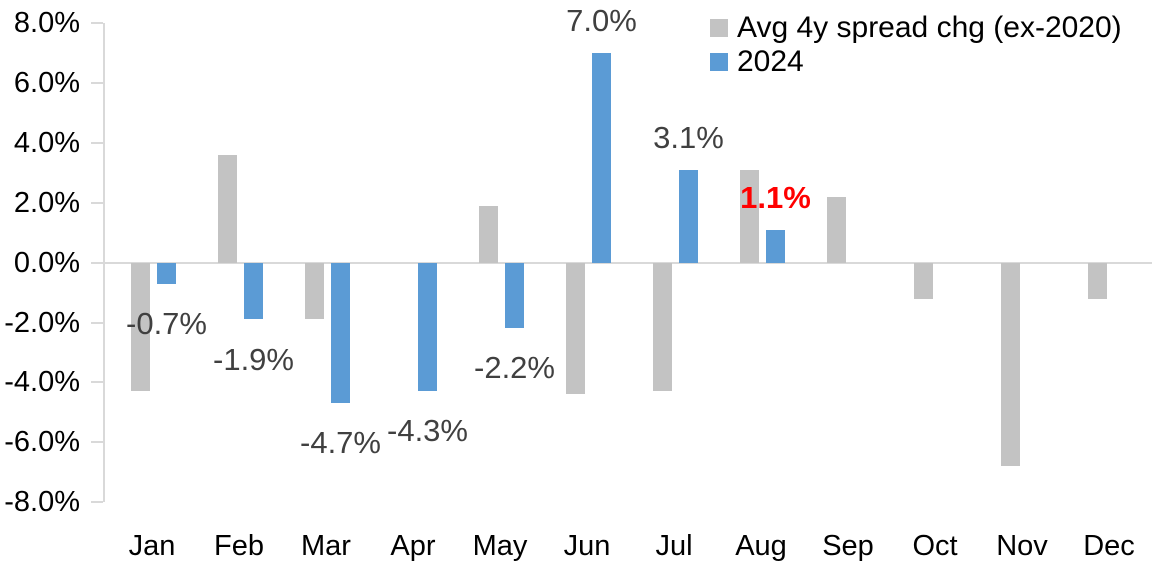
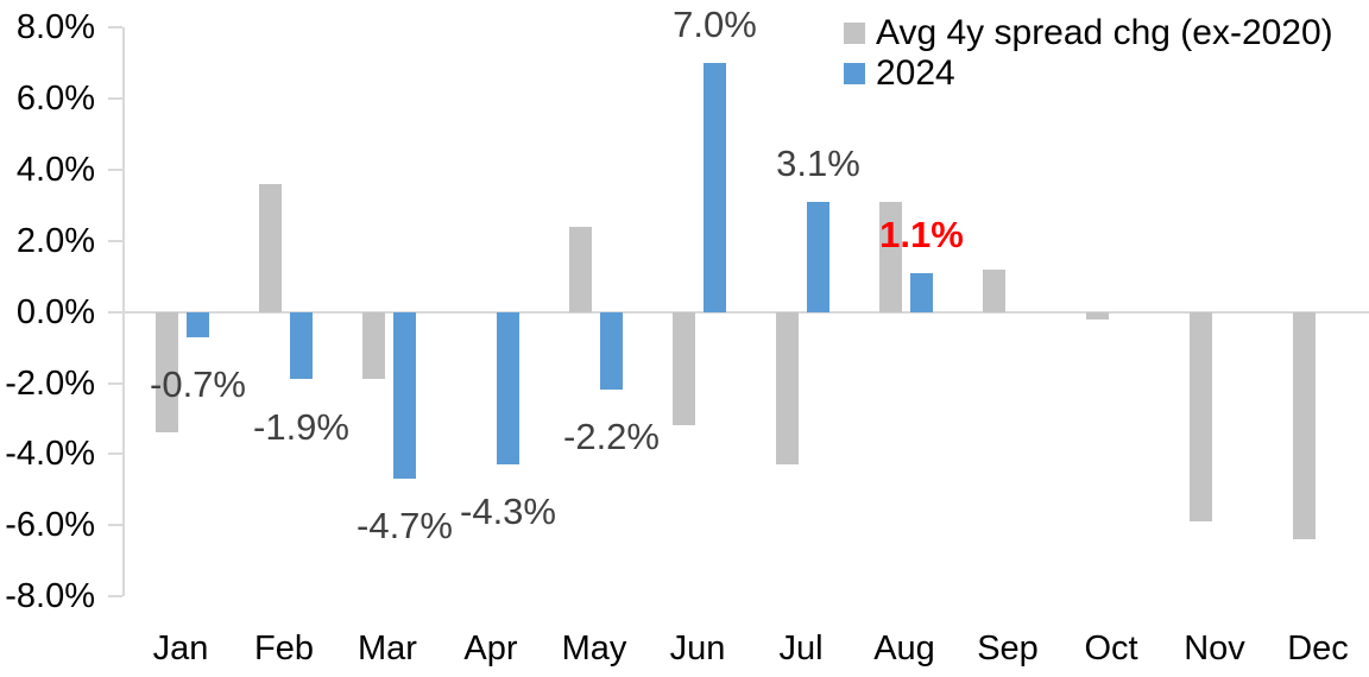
Avg 4y spread chg (ex-2020)/Jan: -4.3% -> -3.4%
Avg 4y spread chg (ex-2020)/May: 1.9% -> 2.4%
Avg 4y spread chg (ex-2020)/Jun: -4.4% -> -3.2%
Avg 4y spread chg (ex-2020)/Sep: 2.2% -> 1.2%
Avg 4y spread chg (ex-2020)/Oct: -1.2% -> -0.2%
Avg 4y spread chg (ex-2020)/Nov: -6.8% -> -5.9%
Avg 4y spread chg (ex-2020)/Dec: -1.2% -> -6.4%
